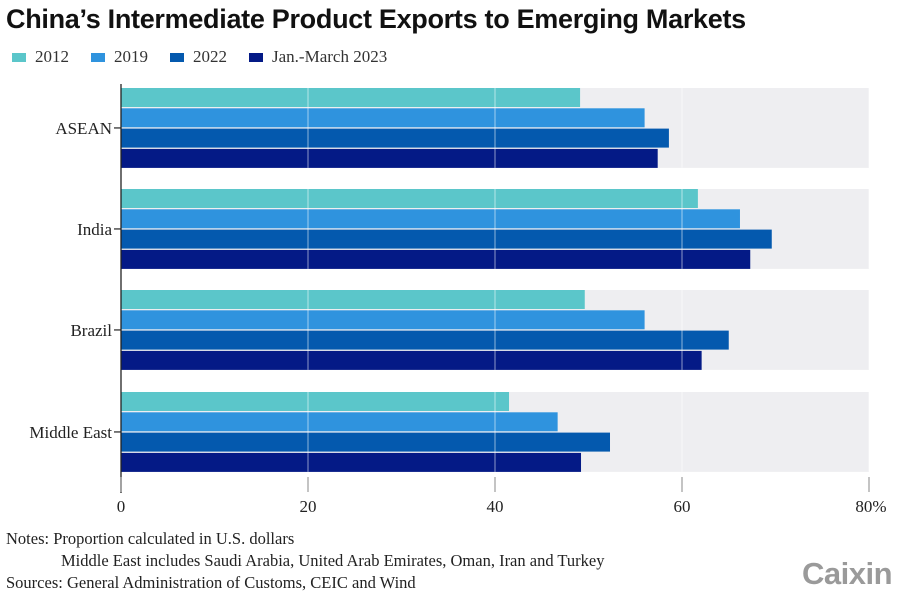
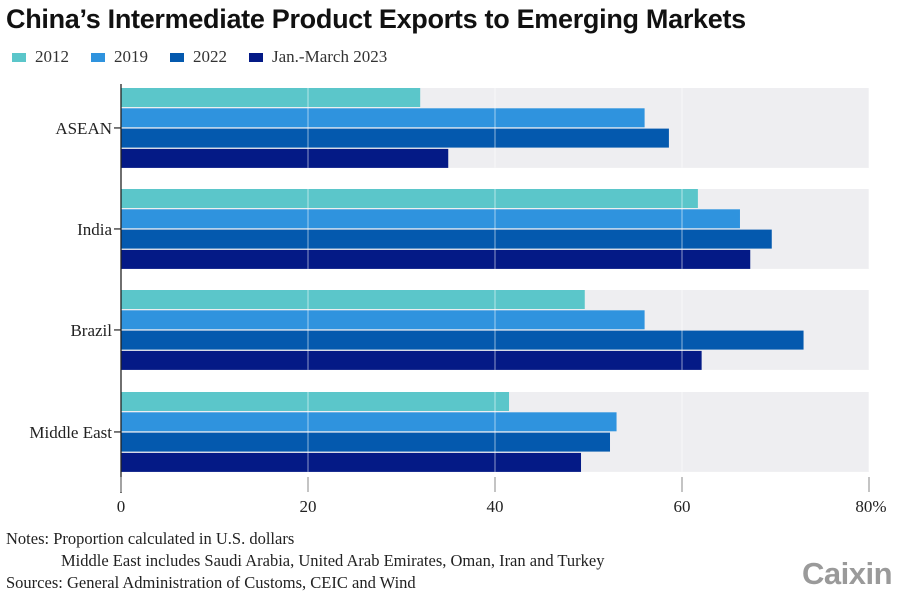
2012/ASEAN: 49% -> 32%
Jan.-March 2023/ASEAN: 57% -> 35%
2022/Brazil: 65% -> 73%
2019/Middle East: 47% -> 53%
